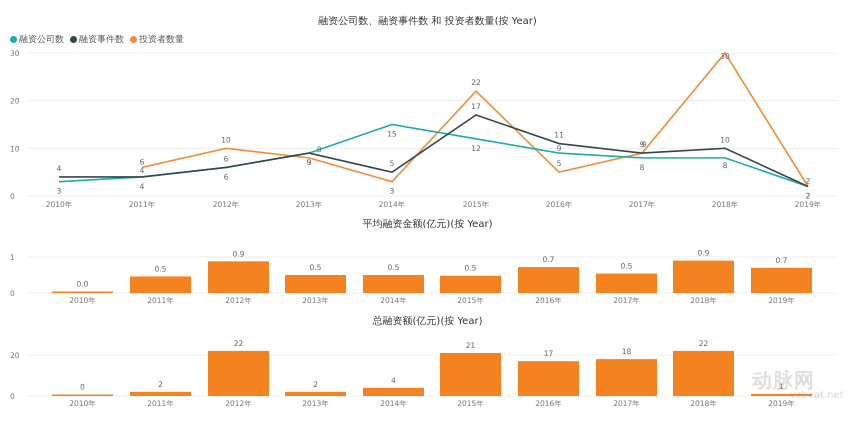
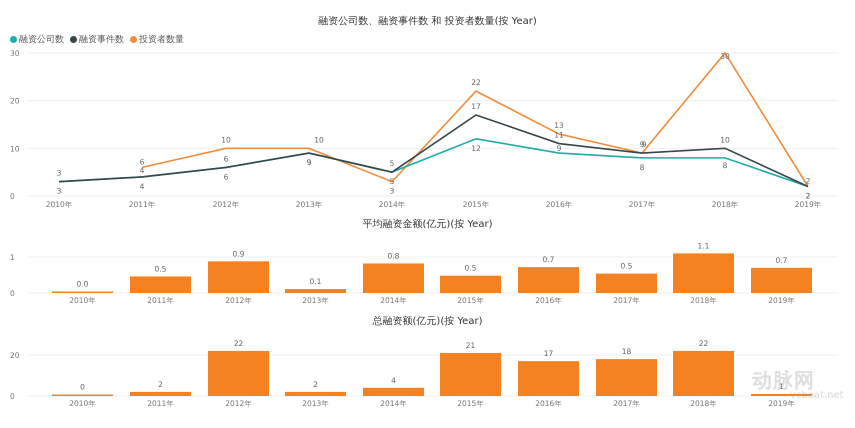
融资公司数、融资事件数 和 投资者数量(按 Year)/融资事件数/2010年: 4 -> 3
融资公司数、融资事件数 和 投资者数量(按 Year)/投资者数量/2013年: 8 -> 10
融资公司数、融资事件数 和 投资者数量(按 Year)/融资公司数/2014年: 15 -> 5
融资公司数、融资事件数 和 投资者数量(按 Year)/投资者数量/2016年: 5 -> 13
平均融资金额(亿元)(按 Year)/2013年: 0.5 -> 0.1
平均融资金额(亿元)(按 Year)/2014年: 0.5 -> 0.8
平均融资金额(亿元)(按 Year)/2018年: 0.9 -> 1.1
